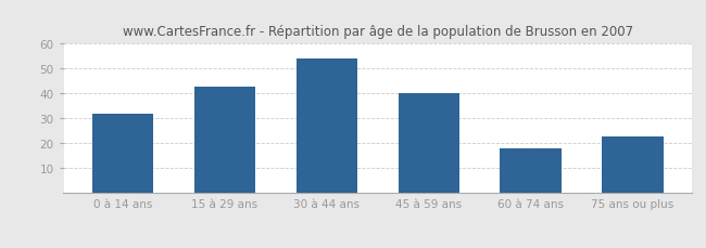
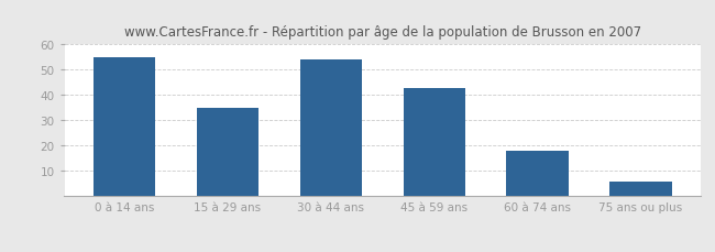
0 à 14 ans: 32 -> 55
15 à 29 ans: 43 -> 35
45 à 59 ans: 40 -> 43
75 ans ou plus: 23 -> 6
